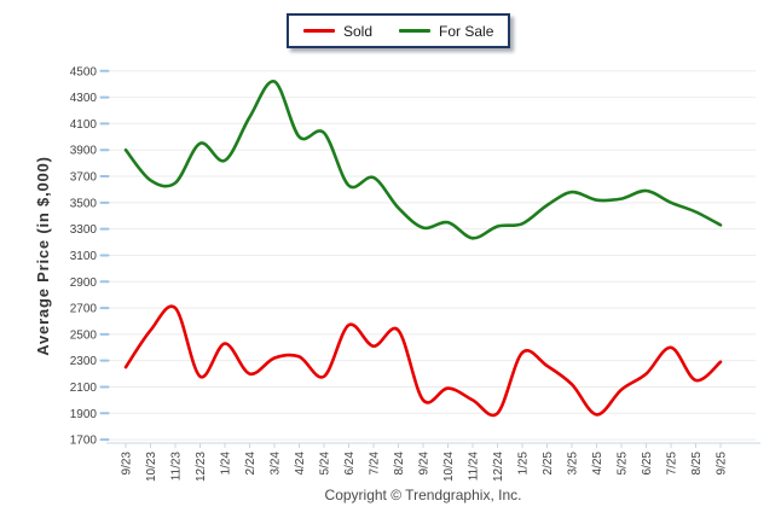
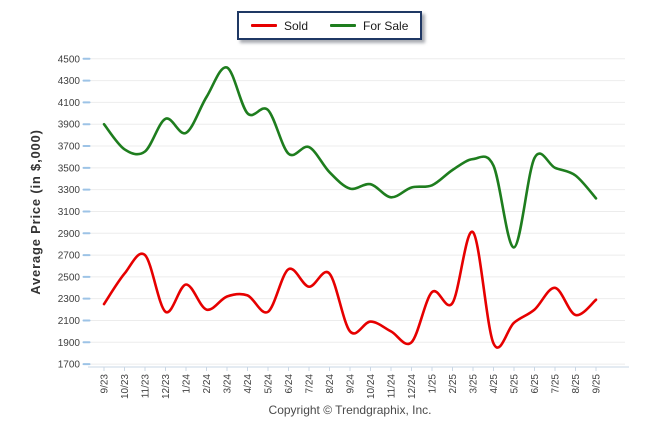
Sold/3/25: 2120 -> 2910
For Sale/5/25: 3530 -> 2770
For Sale/9/25: 3330 -> 3220
